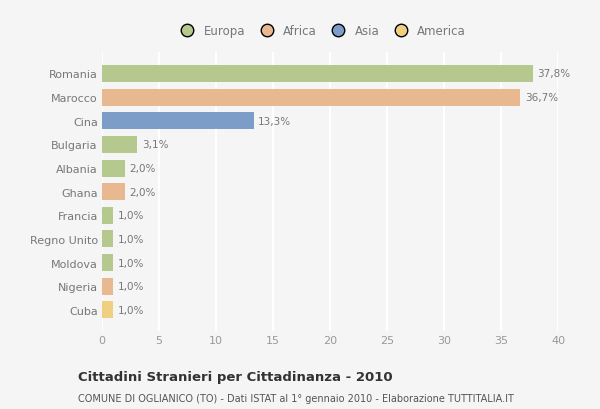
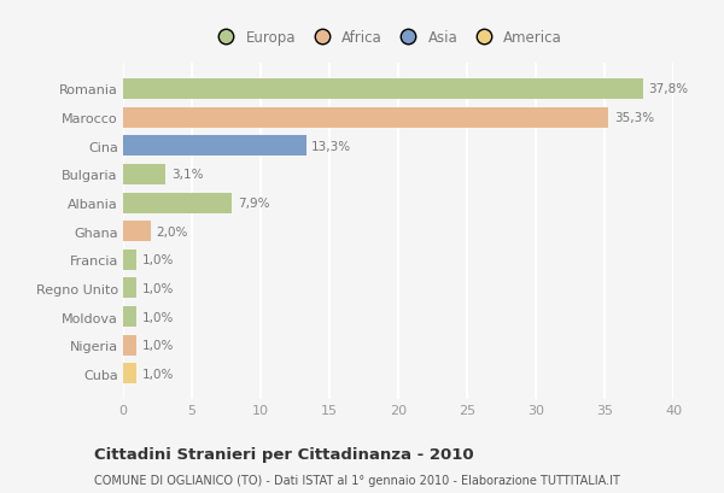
Marocco: 36,7% -> 35,3%
Albania: 2,0% -> 7,9%
